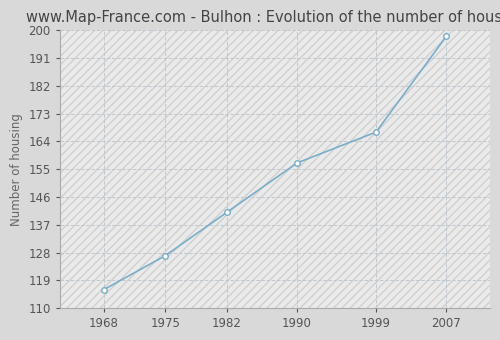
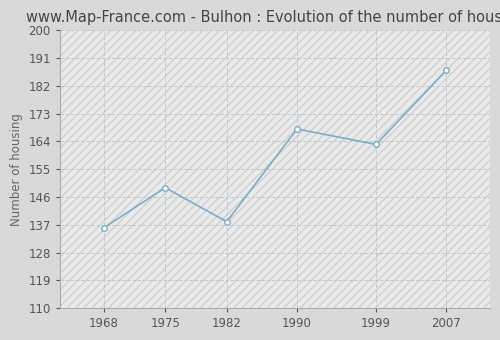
1968: 116 -> 136
1975: 127 -> 149
1982: 141 -> 138
1990: 157 -> 168
1999: 167 -> 163
2007: 198 -> 187
